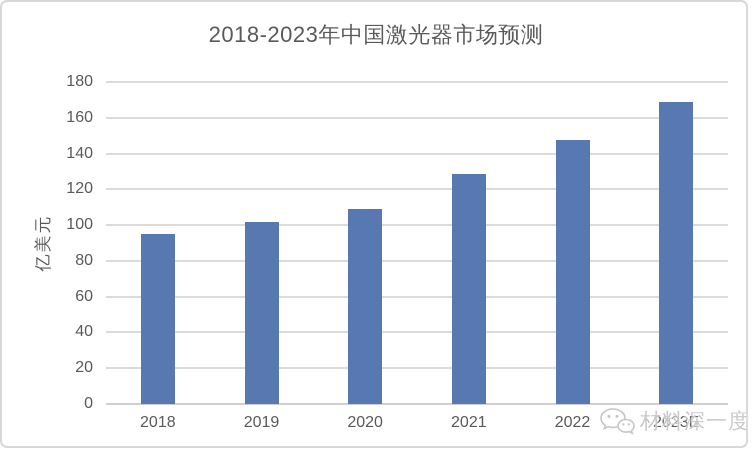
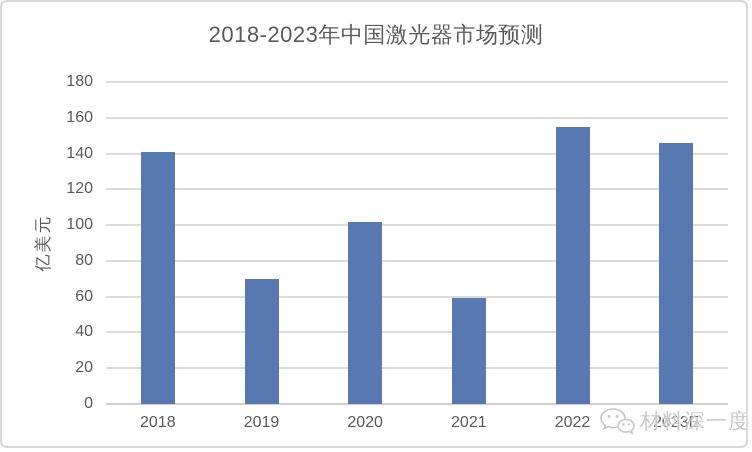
2018: 95 -> 141
2019: 102 -> 70
2020: 109 -> 102
2021: 128 -> 59
2022: 148 -> 155
2023E: 169 -> 146
